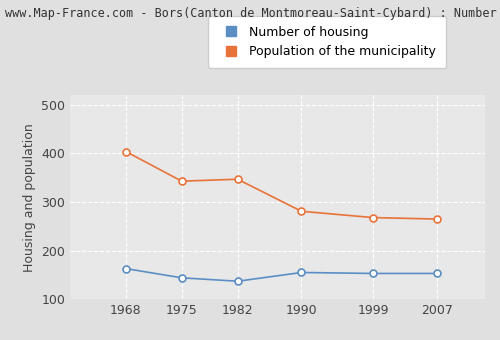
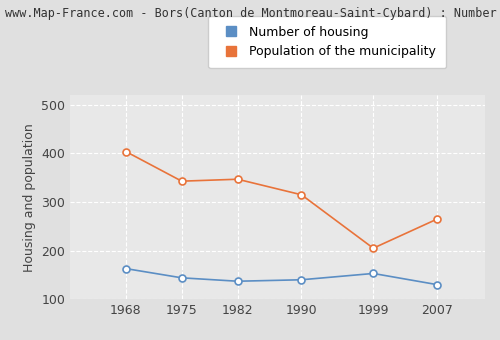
Number of housing/1990: 155 -> 140
Population of the municipality/1990: 281 -> 315
Population of the municipality/1999: 268 -> 205
Number of housing/2007: 153 -> 130
